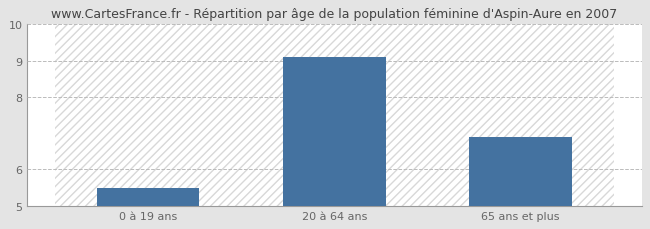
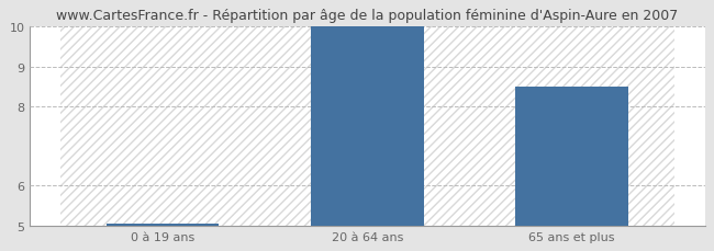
0 à 19 ans: 5.50 -> 5.04
20 à 64 ans: 9.10 -> 10.00
65 ans et plus: 6.90 -> 8.50
